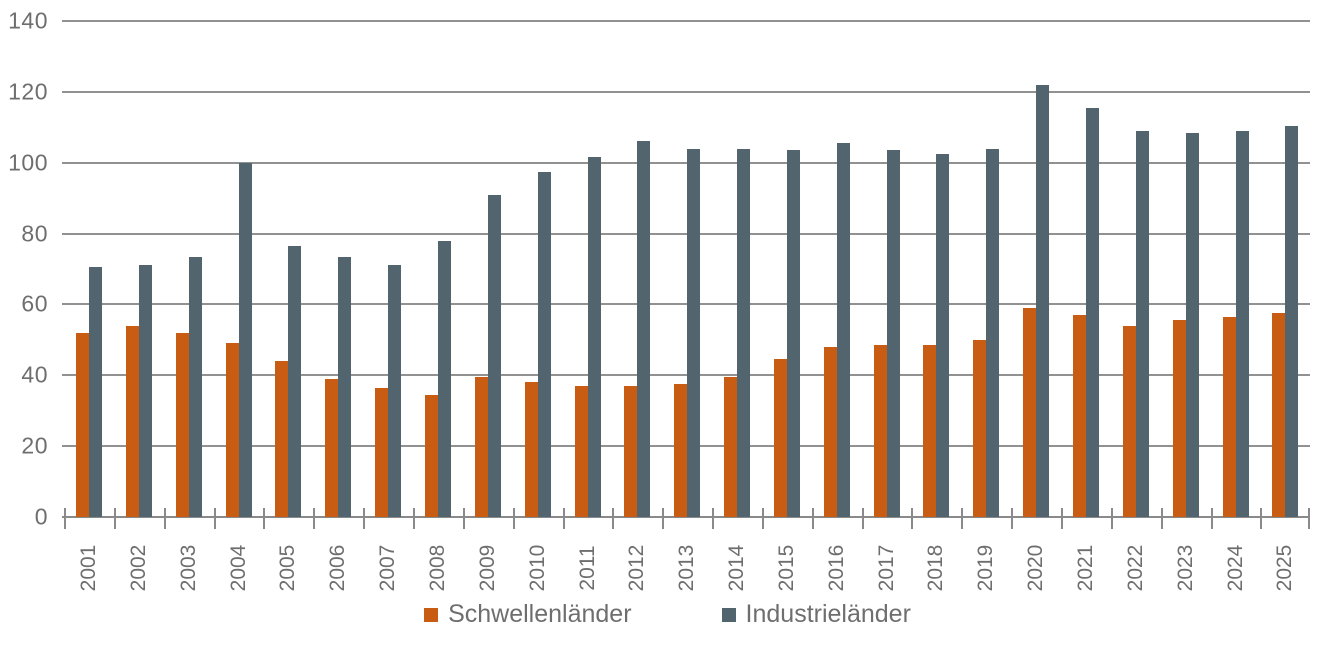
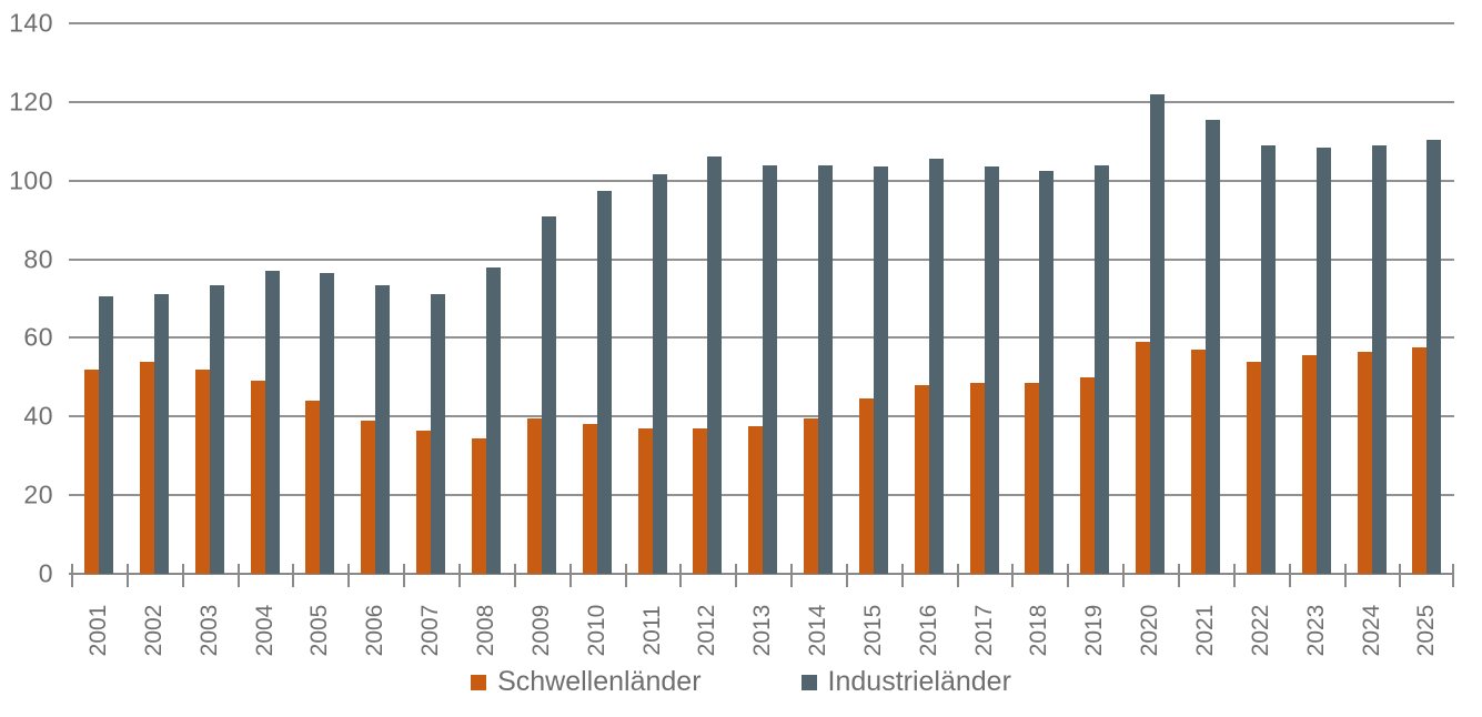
Industrieländer/2004: 100 -> 77
